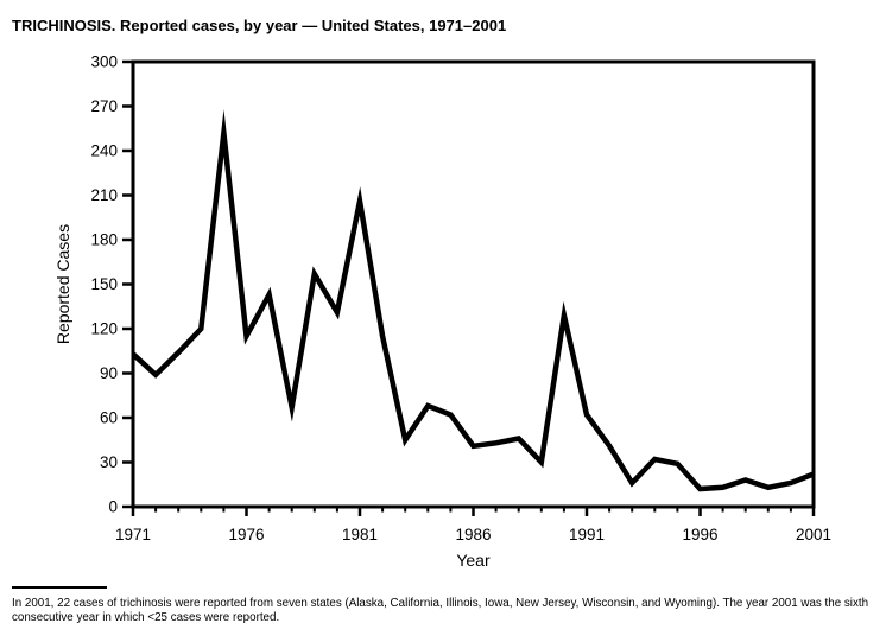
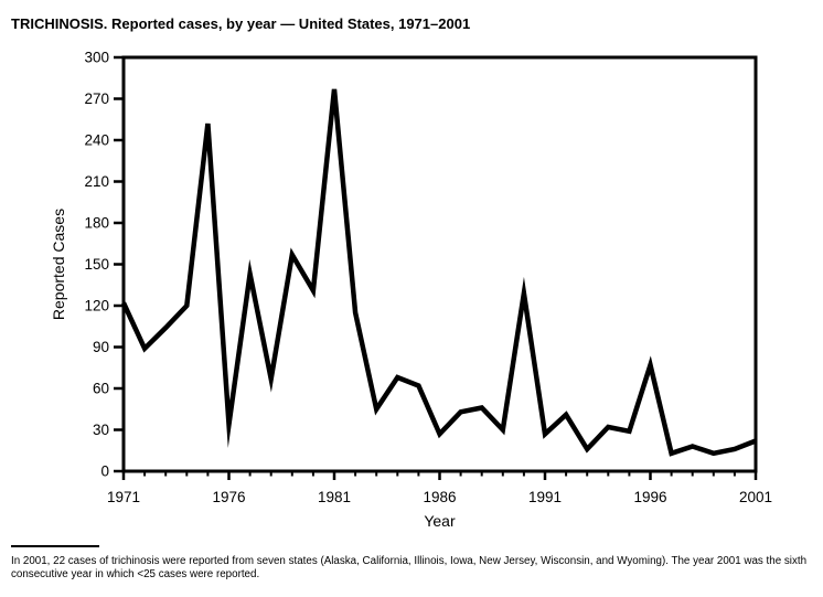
1971: 103 -> 122
1976: 115 -> 34
1981: 206 -> 277
1986: 41 -> 27
1991: 62 -> 27
1996: 12 -> 77
